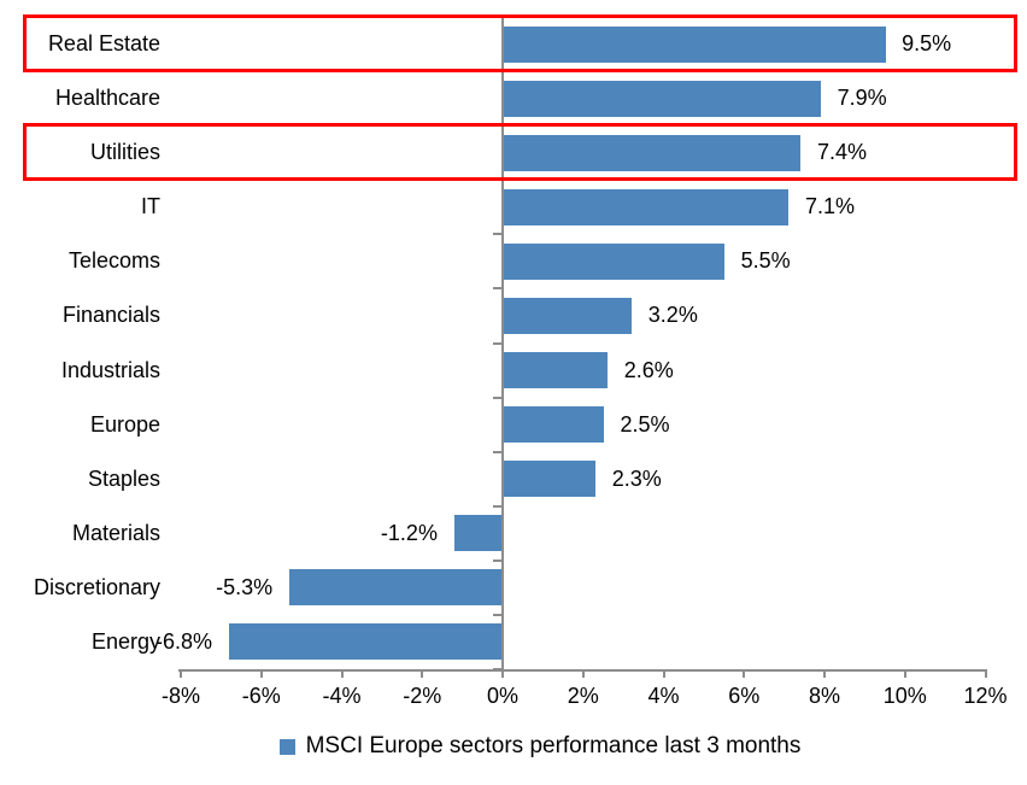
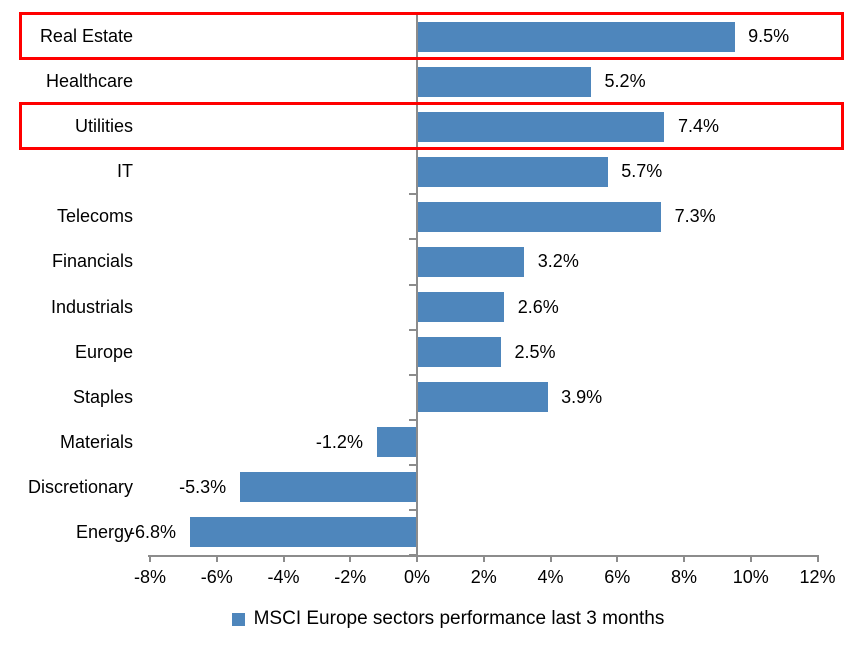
Healthcare: 7.9% -> 5.2%
IT: 7.1% -> 5.7%
Telecoms: 5.5% -> 7.3%
Staples: 2.3% -> 3.9%
